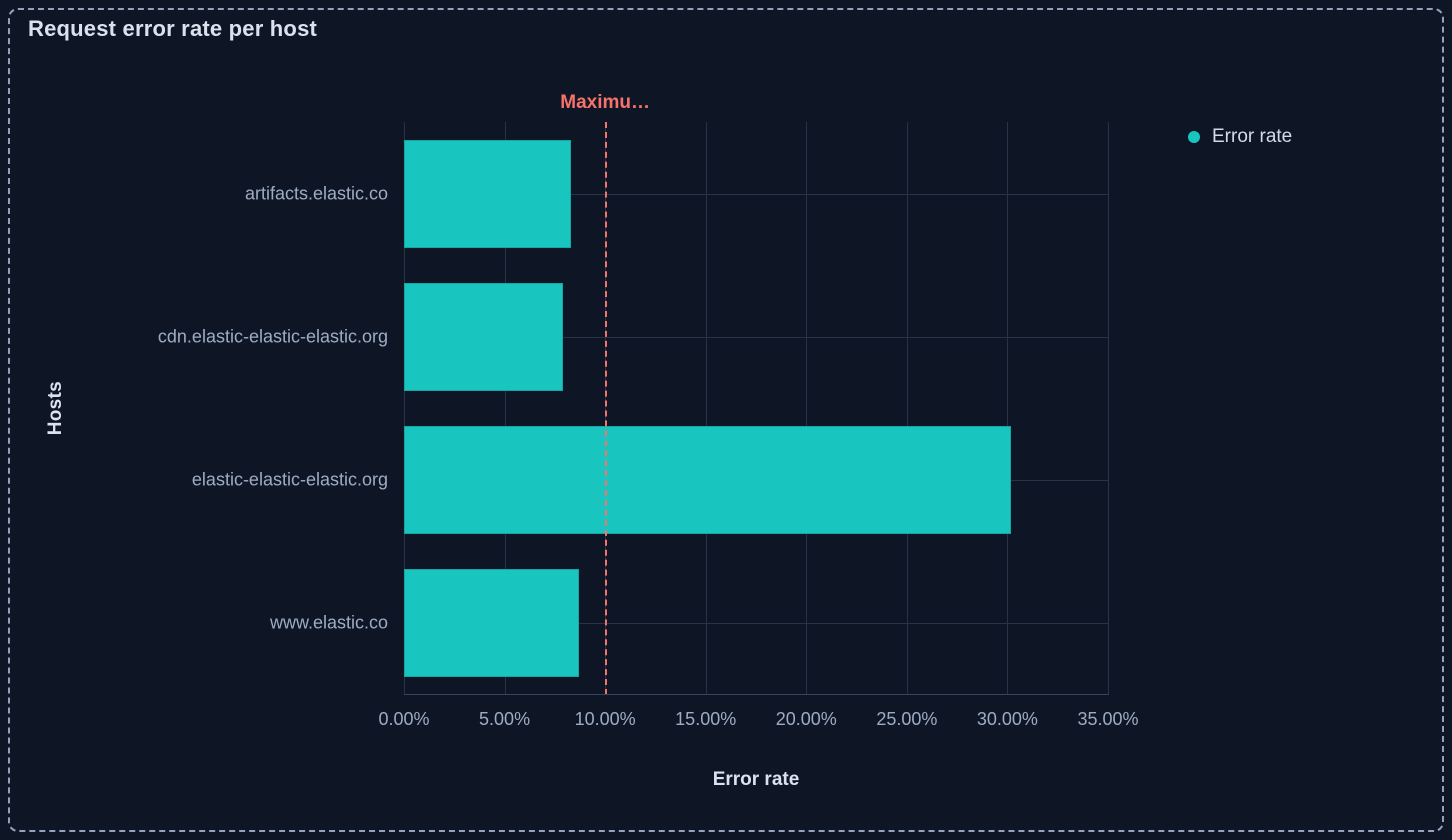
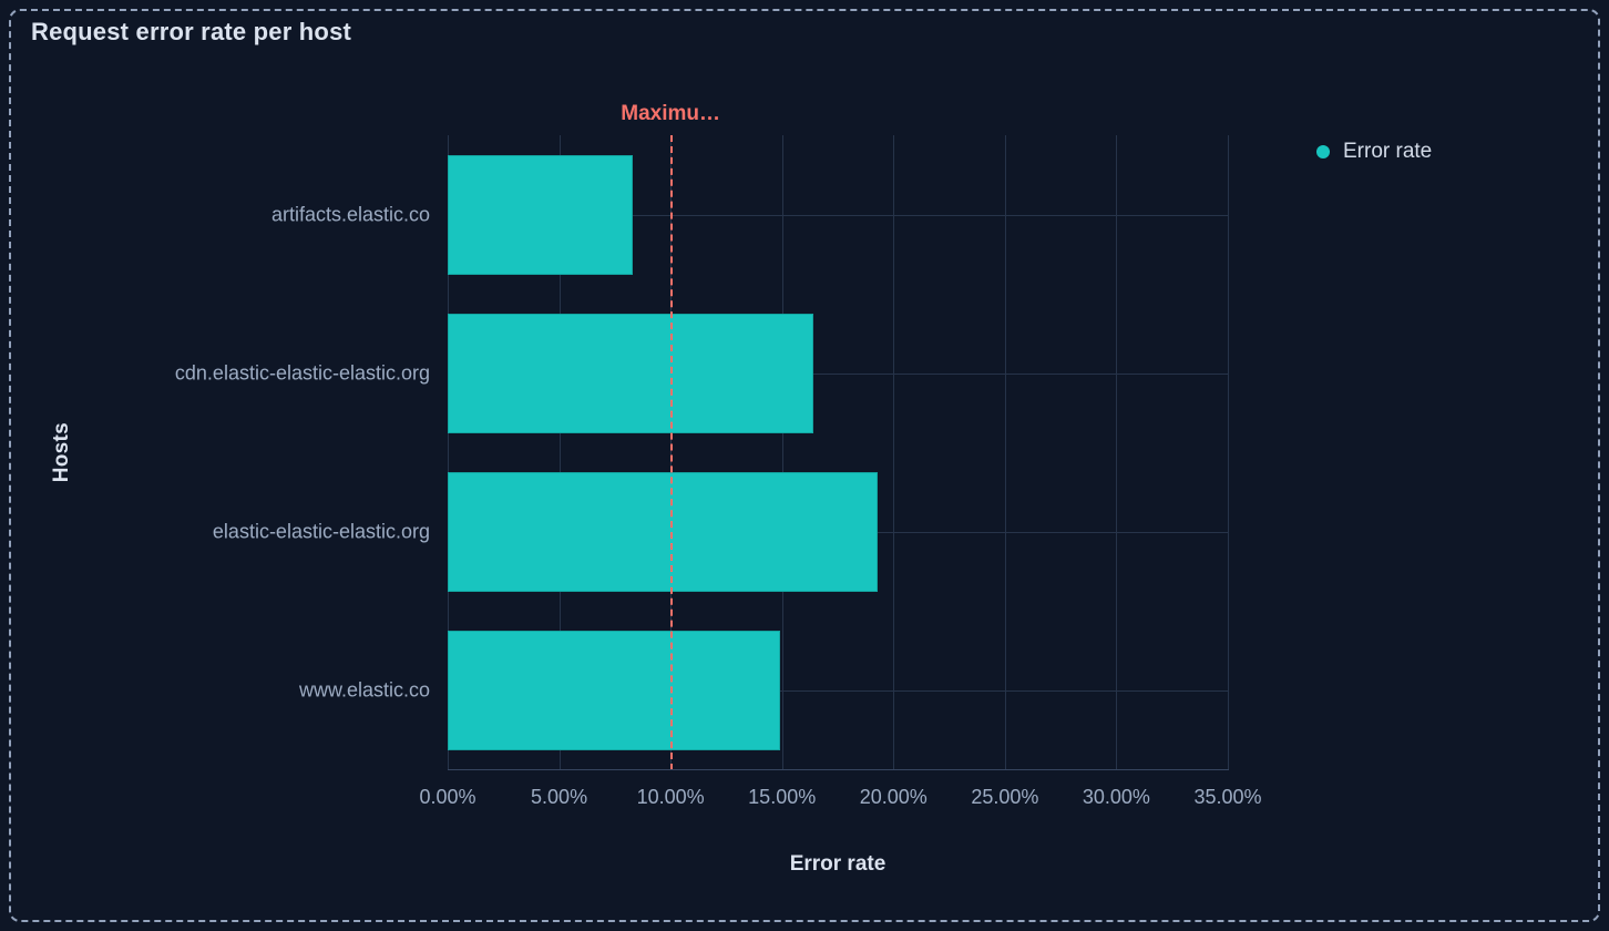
cdn.elastic-elastic-elastic.org: 7.9% -> 16.4%
elastic-elastic-elastic.org: 30.2% -> 19.3%
www.elastic.co: 8.7% -> 14.9%
